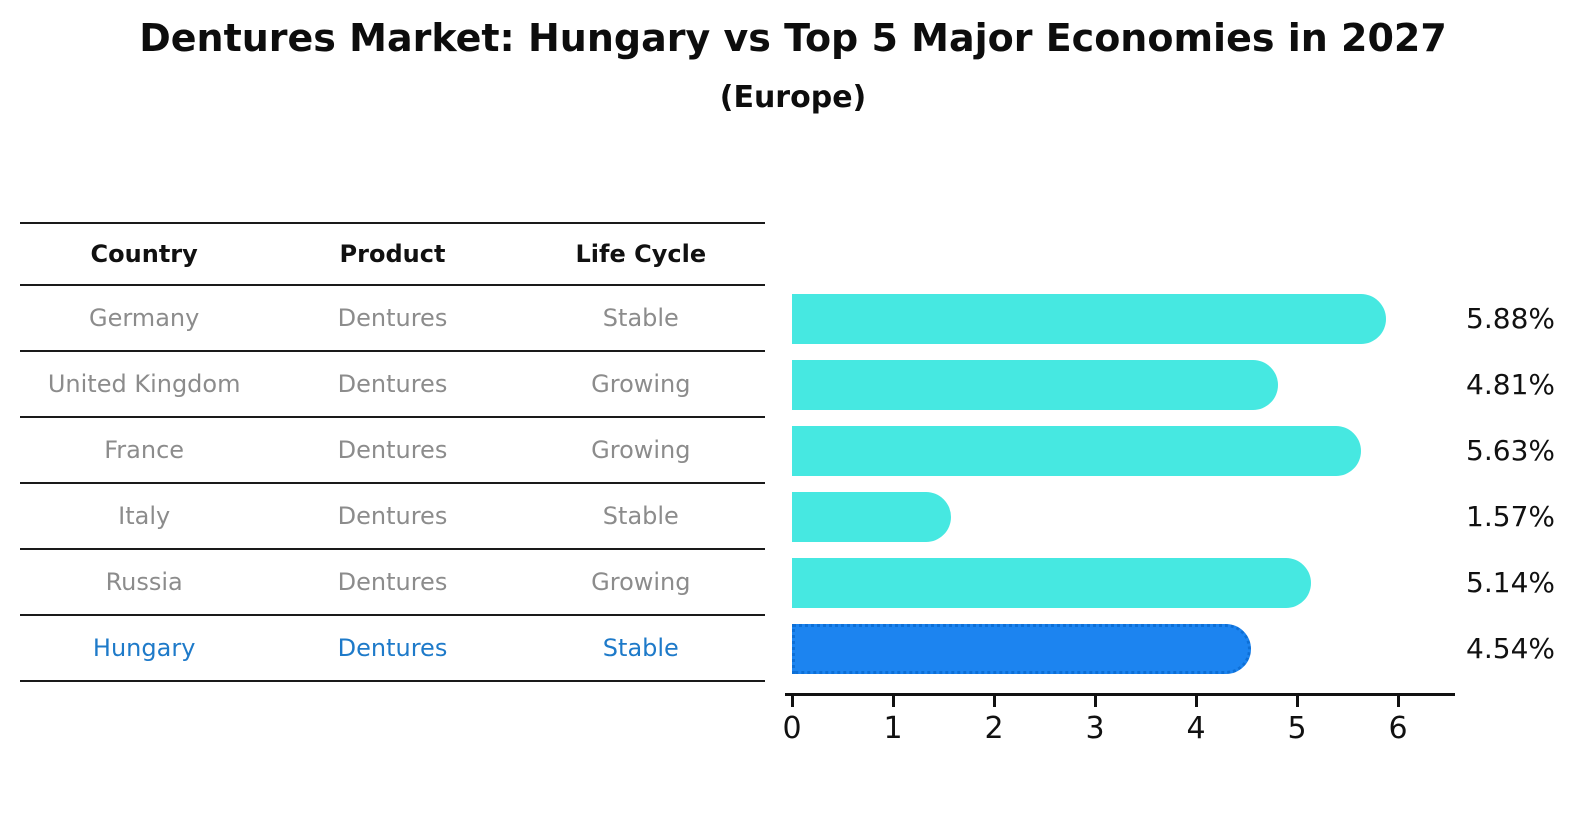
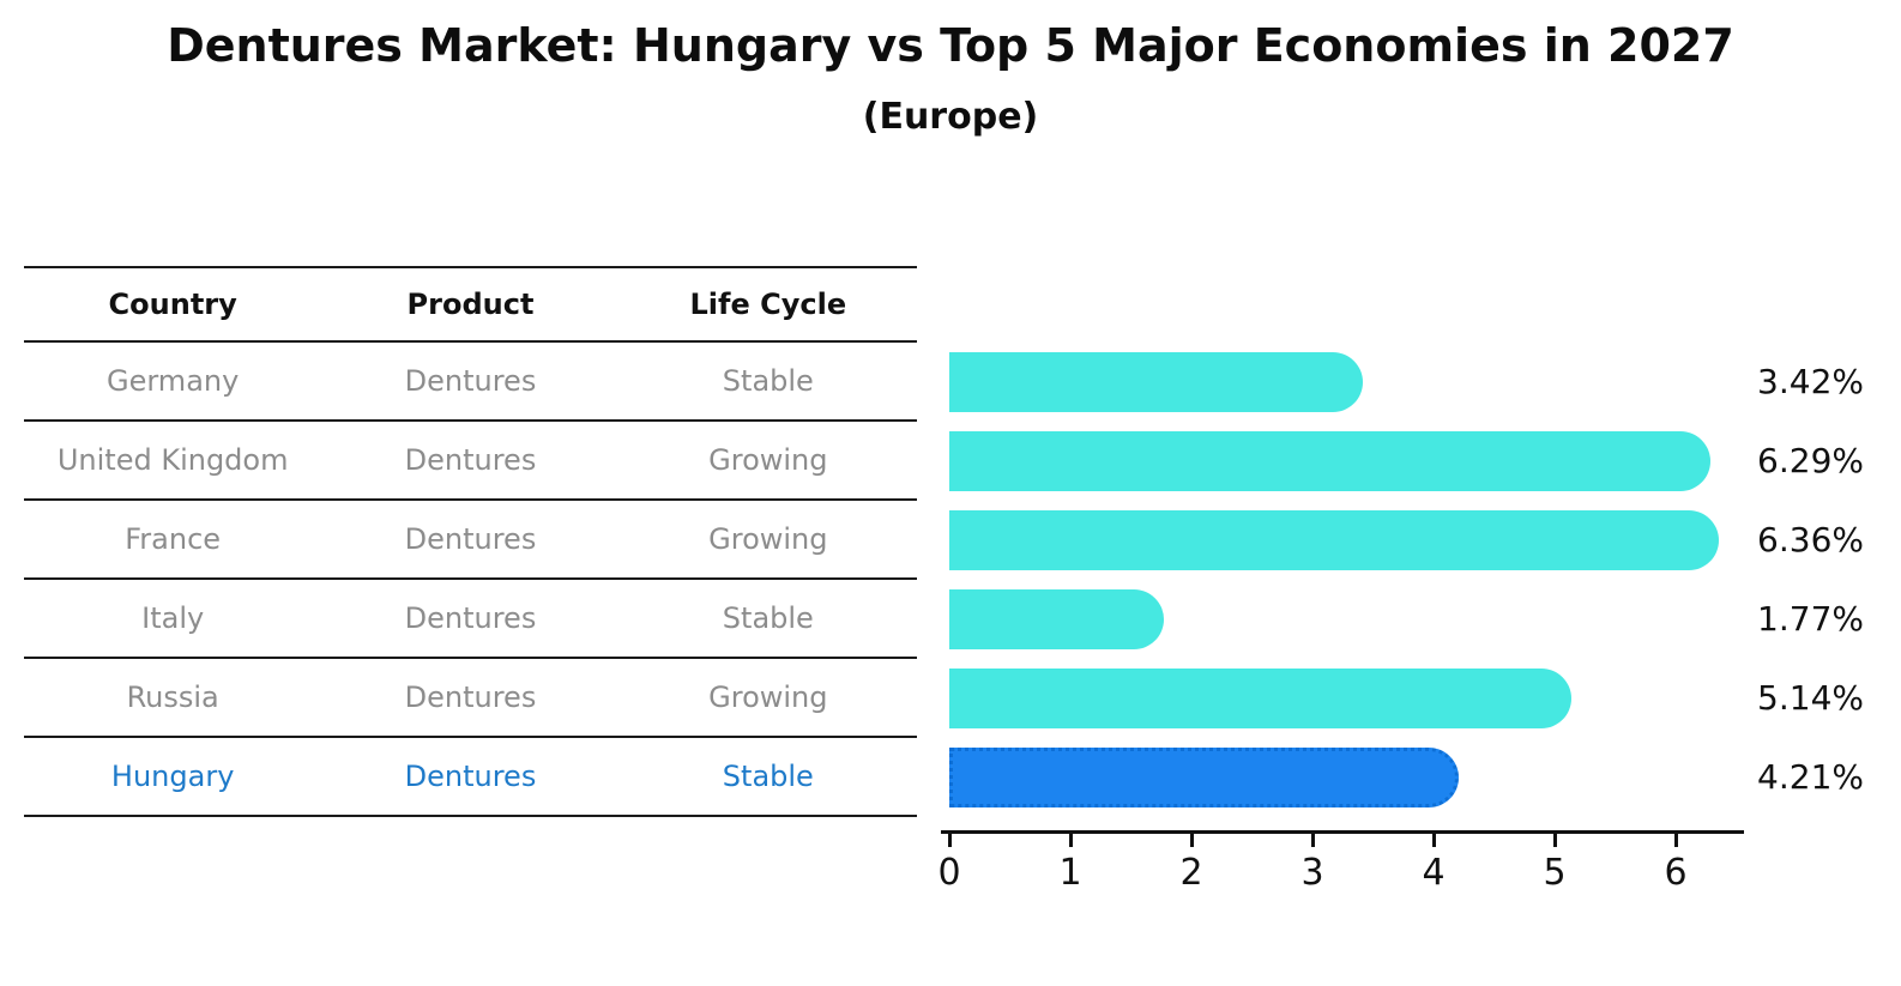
Germany: 5.88% -> 3.42%
United Kingdom: 4.81% -> 6.29%
France: 5.63% -> 6.36%
Italy: 1.57% -> 1.77%
Hungary: 4.54% -> 4.21%
